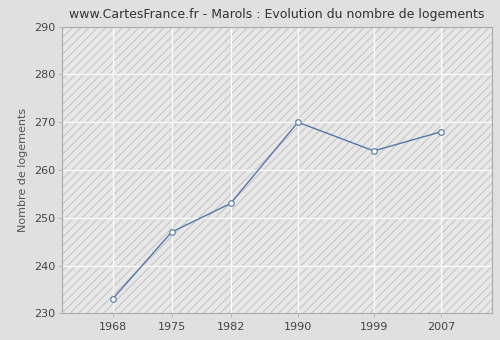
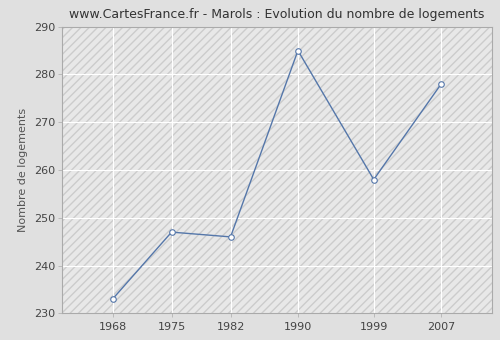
1982: 253 -> 246
1990: 270 -> 285
1999: 264 -> 258
2007: 268 -> 278
